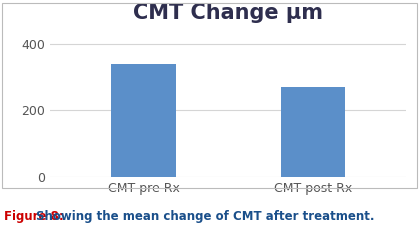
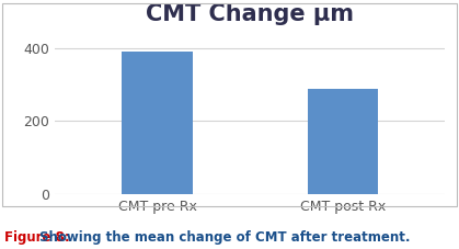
CMT pre Rx: 340 -> 390
CMT post Rx: 270 -> 290
